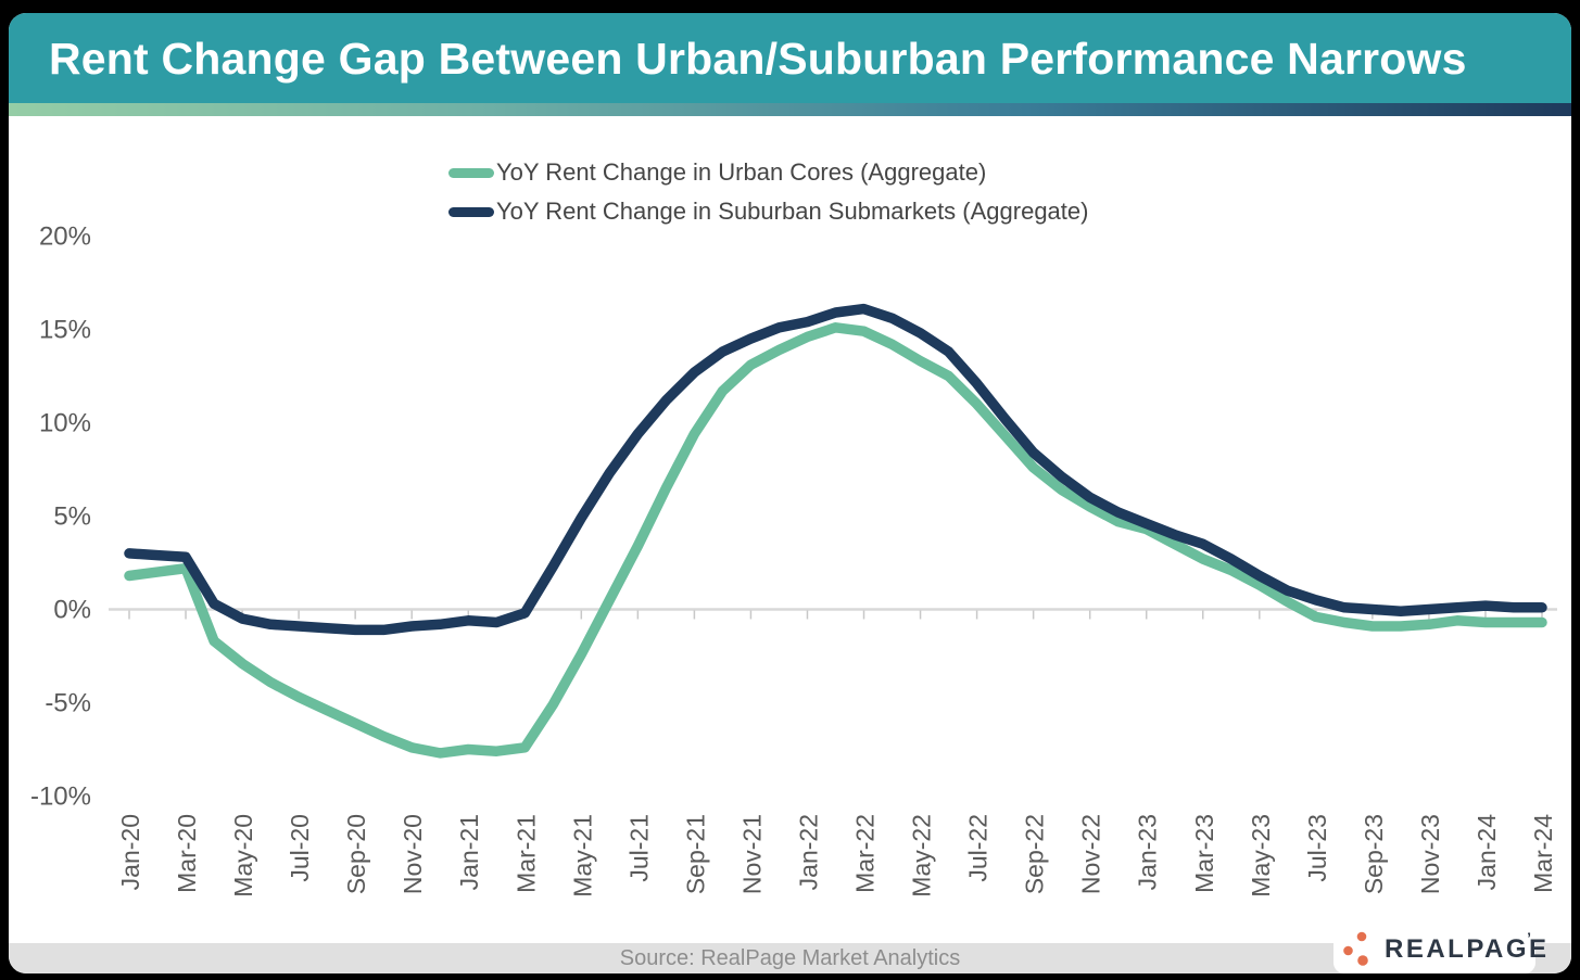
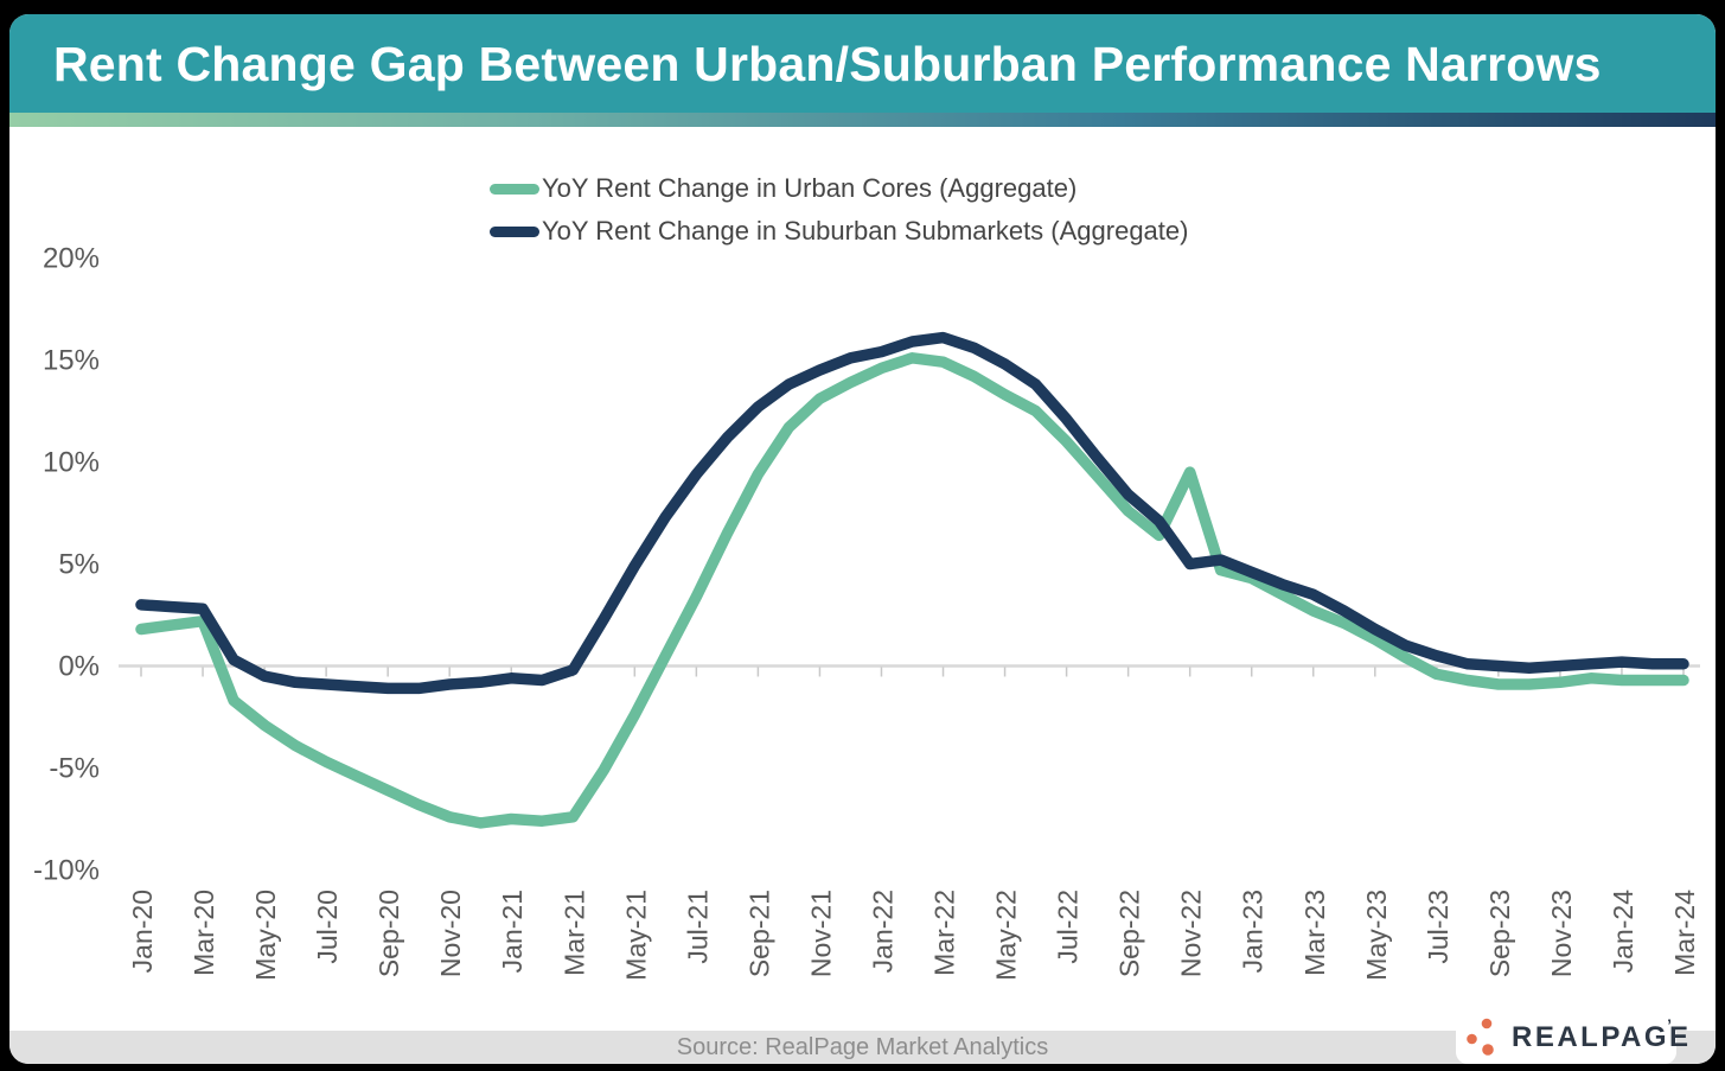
YoY Rent Change in Urban Cores (Aggregate)/Nov-22: 5.5% -> 9.5%
YoY Rent Change in Suburban Submarkets (Aggregate)/Nov-22: 6.0% -> 5.0%
